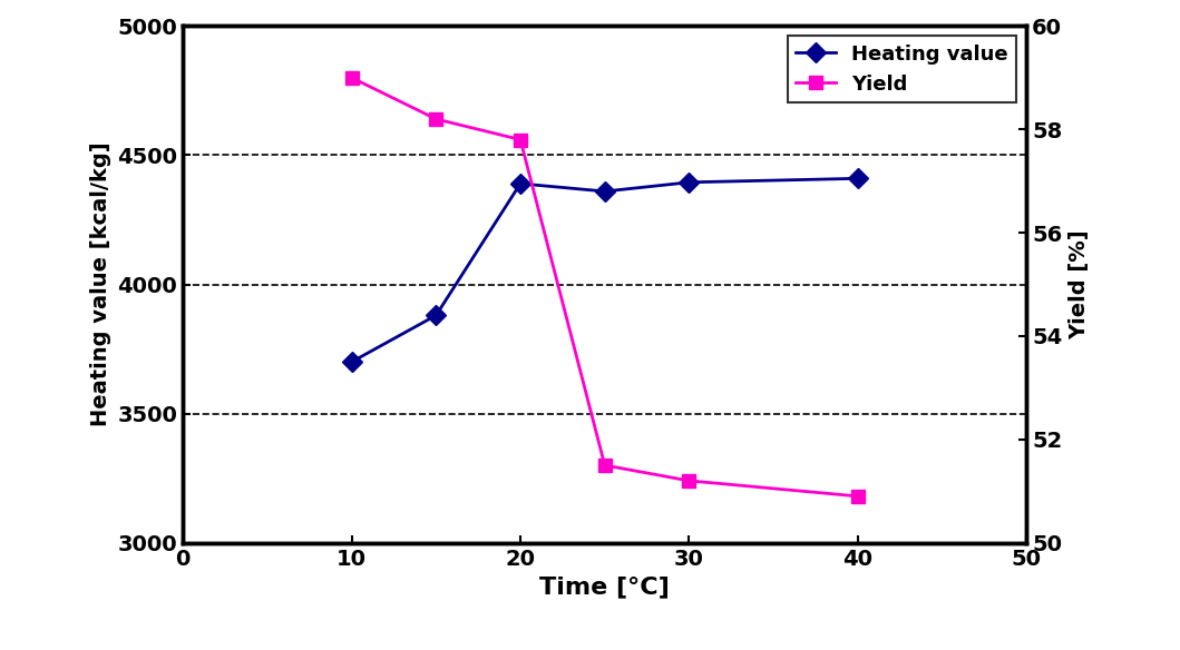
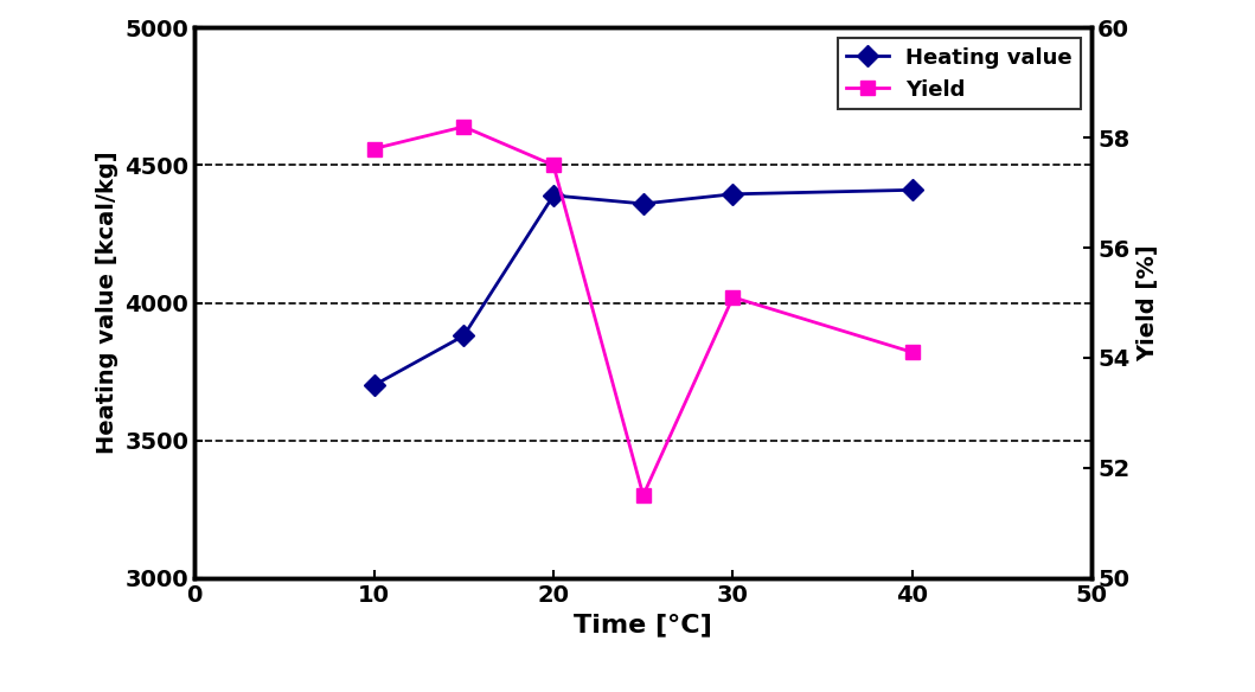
Yield/10: 59.0 -> 57.8
Yield/20: 57.8 -> 57.5
Yield/30: 51.2 -> 55.1
Yield/40: 50.9 -> 54.1
